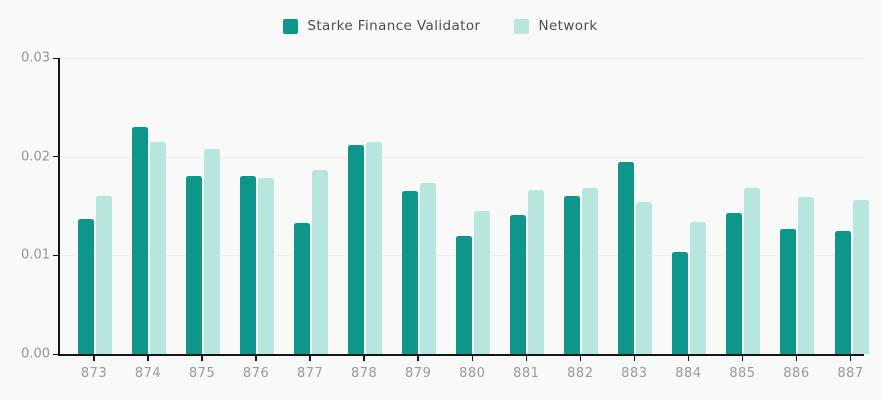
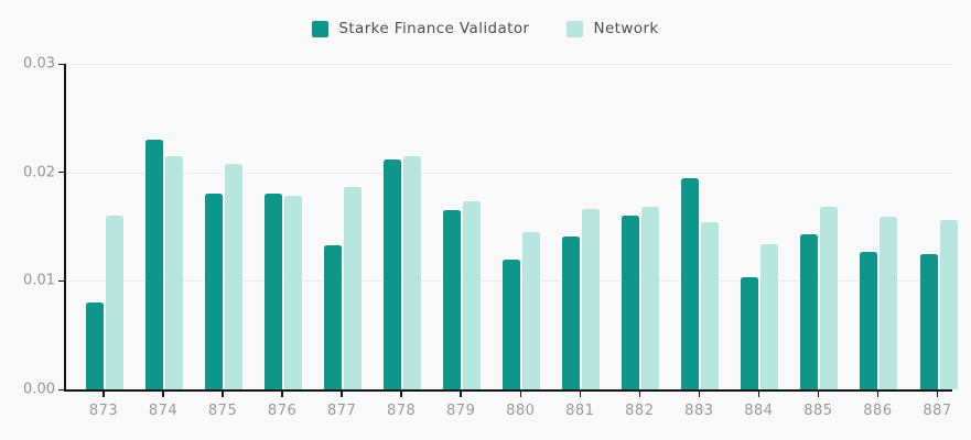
Starke Finance Validator/873: 0.014 -> 0.008
